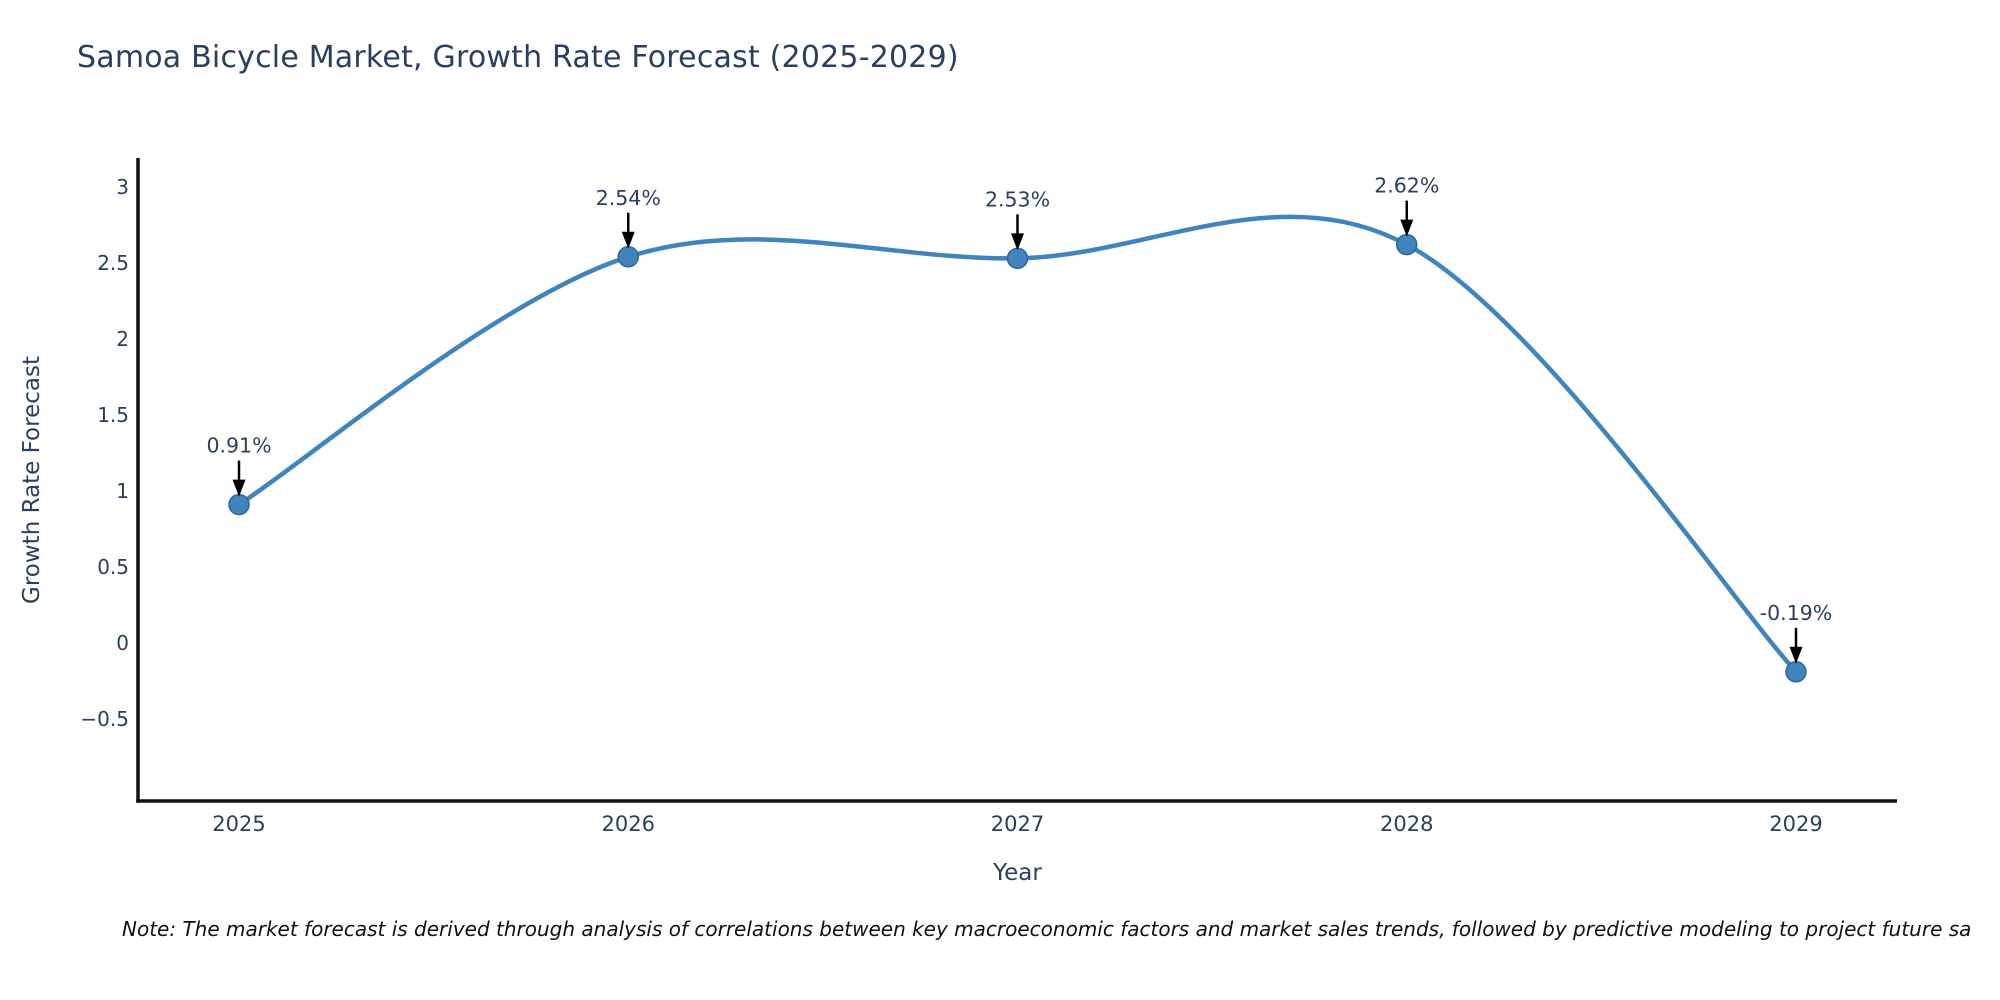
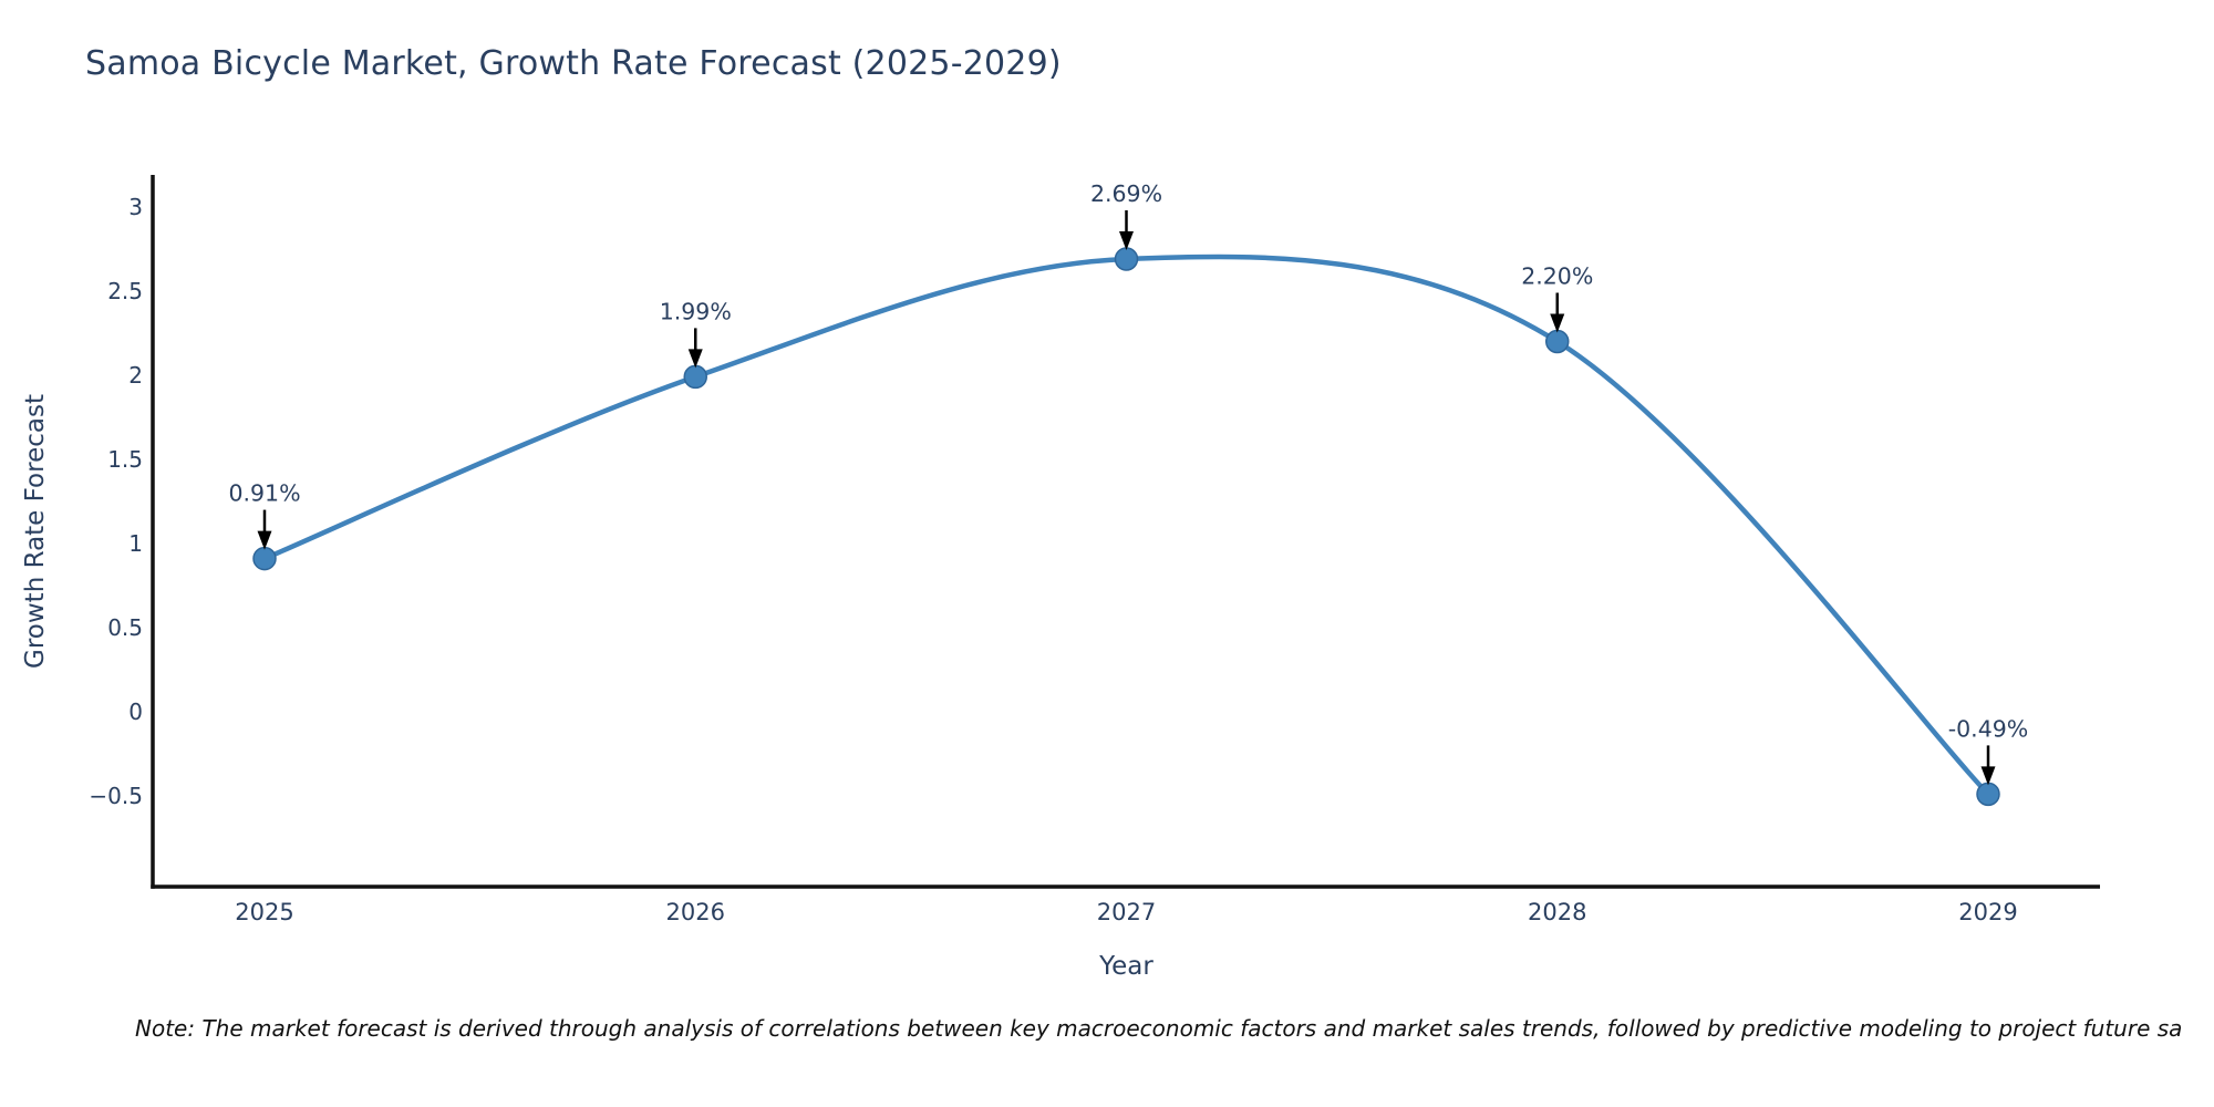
2026: 2.54% -> 1.99%
2027: 2.53% -> 2.69%
2028: 2.62% -> 2.20%
2029: -0.19% -> -0.49%
